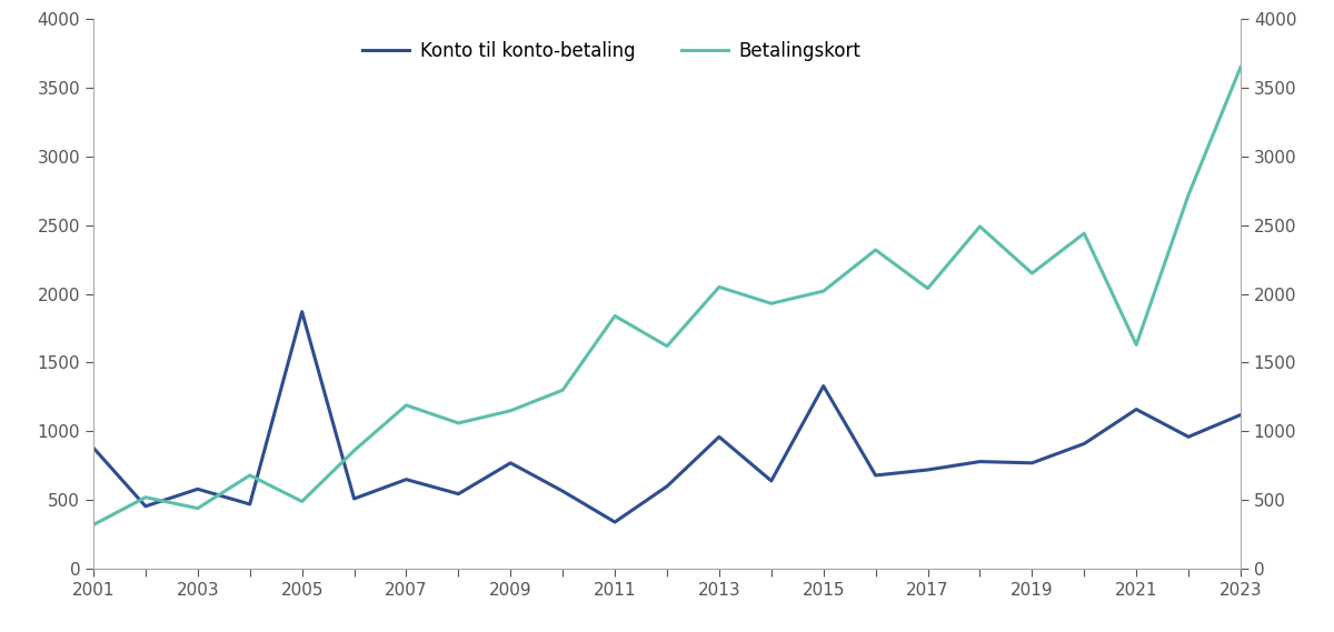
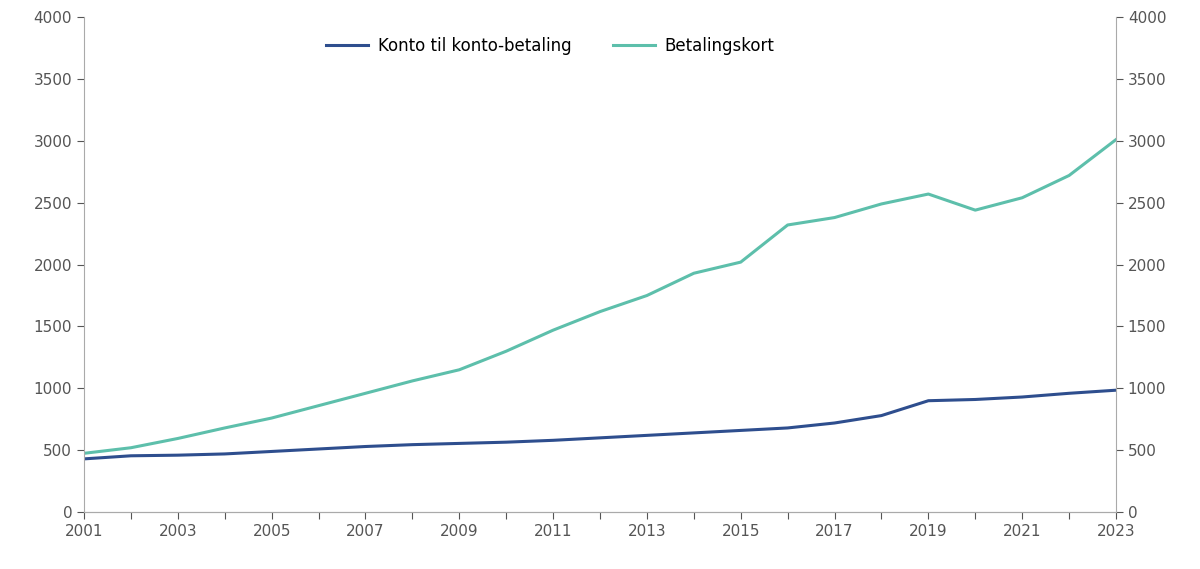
Konto til konto-betaling/2001: 880 -> 430
Betalingskort/2001: 320 -> 480
Konto til konto-betaling/2003: 580 -> 460
Betalingskort/2003: 440 -> 600
Konto til konto-betaling/2005: 1870 -> 490
Betalingskort/2005: 490 -> 760
Konto til konto-betaling/2007: 650 -> 530
Betalingskort/2007: 1190 -> 960
Konto til konto-betaling/2009: 770 -> 560
Konto til konto-betaling/2011: 340 -> 580
Betalingskort/2011: 1840 -> 1470
Konto til konto-betaling/2013: 960 -> 620
Betalingskort/2013: 2050 -> 1750
Konto til konto-betaling/2015: 1330 -> 660
Betalingskort/2017: 2040 -> 2380
Konto til konto-betaling/2019: 770 -> 900
Betalingskort/2019: 2150 -> 2570
Konto til konto-betaling/2021: 1160 -> 930
Betalingskort/2021: 1630 -> 2540
Konto til konto-betaling/2023: 1120 -> 980
Betalingskort/2023: 3650 -> 3010
